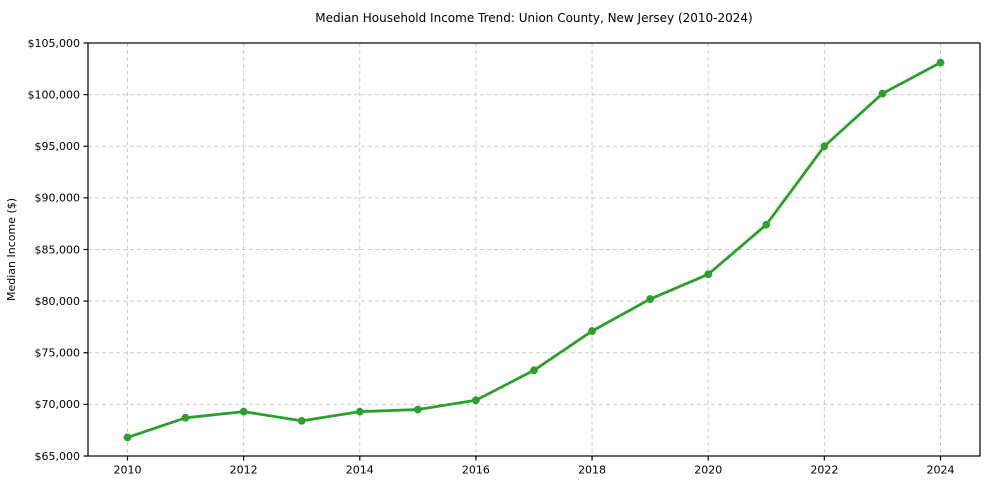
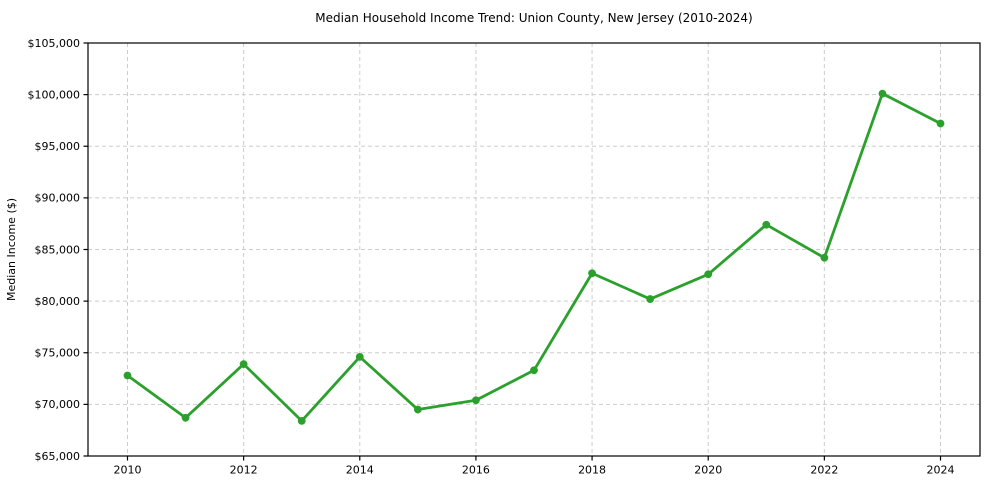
2010: $66800 -> $72800
2012: $69300 -> $73900
2014: $69300 -> $74600
2018: $77100 -> $82700
2022: $95000 -> $84200
2024: $103100 -> $97200
